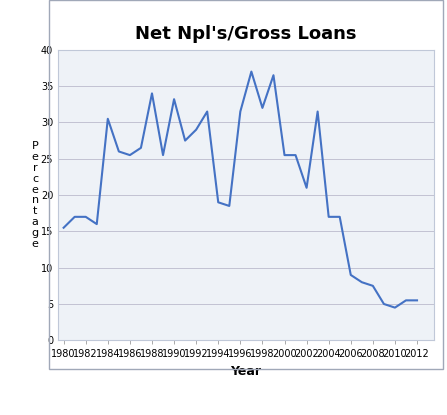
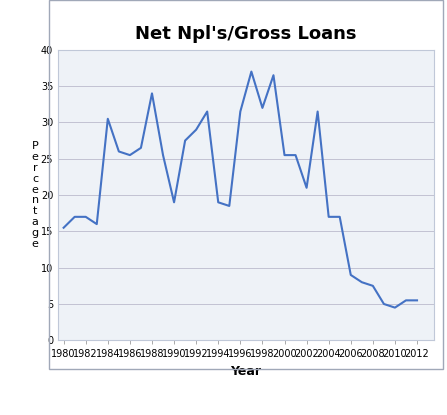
1990: 33.2 -> 19.0
